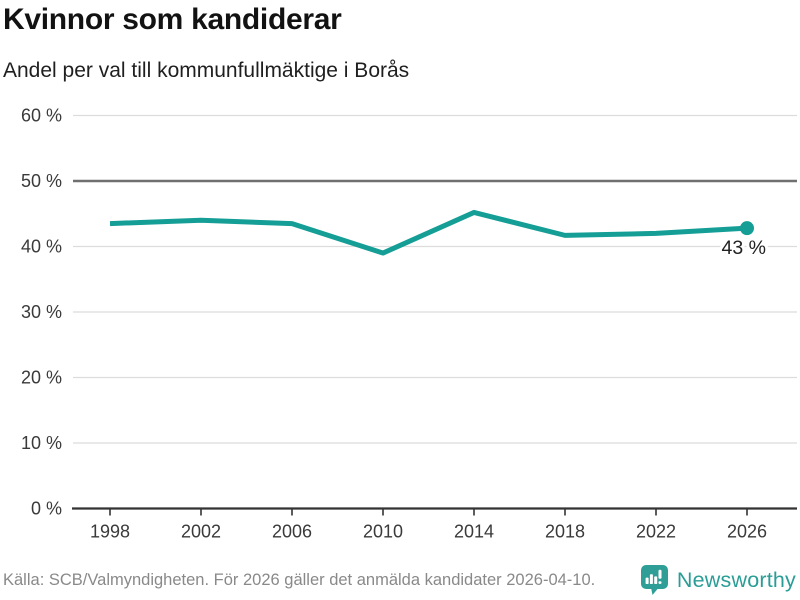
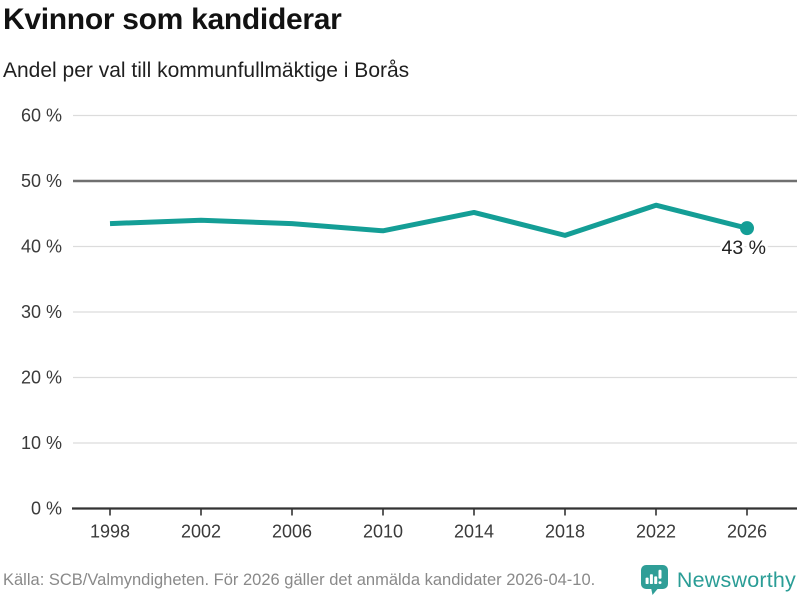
2010: 39% -> 42%
2022: 42% -> 46%
